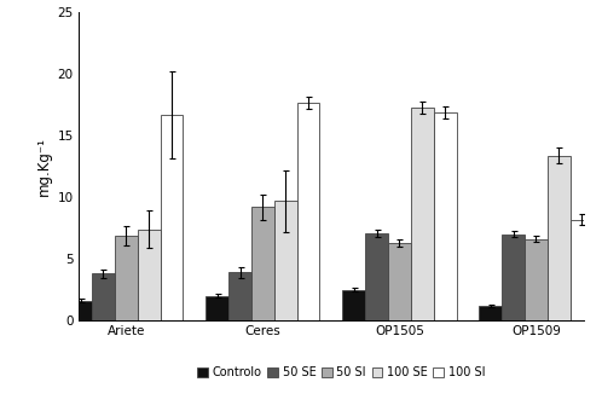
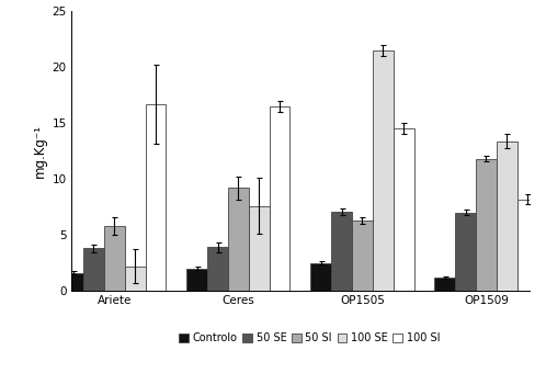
50 SI/Ariete: 6.9 -> 5.8
100 SE/Ariete: 7.4 -> 2.2
100 SE/Ceres: 9.7 -> 7.6
100 SI/Ceres: 17.7 -> 16.5
100 SE/OP1505: 17.3 -> 21.5
100 SI/OP1505: 16.9 -> 14.5
50 SI/OP1509: 6.6 -> 11.8
